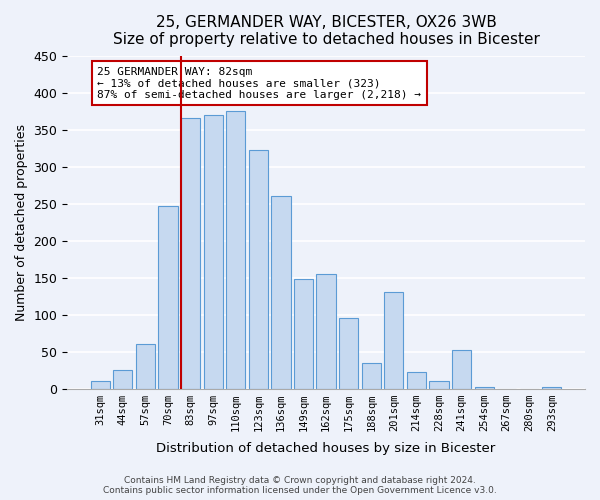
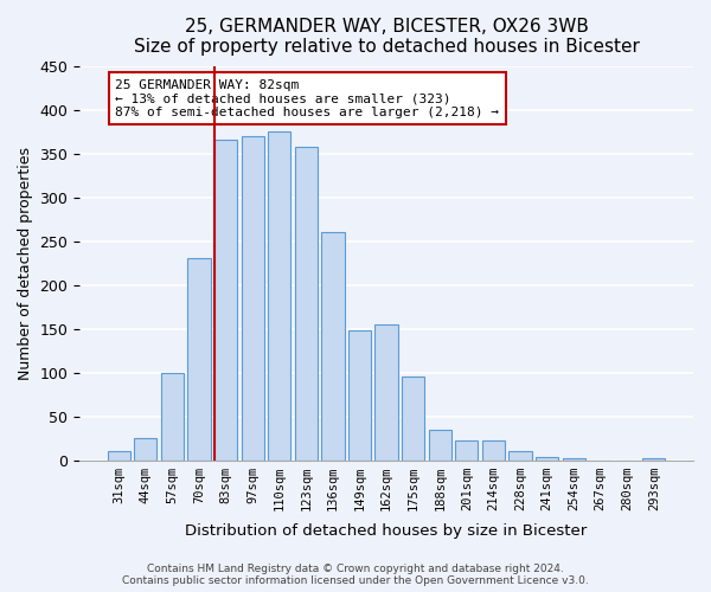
57sqm: 60 -> 100
70sqm: 246 -> 230
123sqm: 322 -> 358
201sqm: 130 -> 22
241sqm: 52 -> 3
